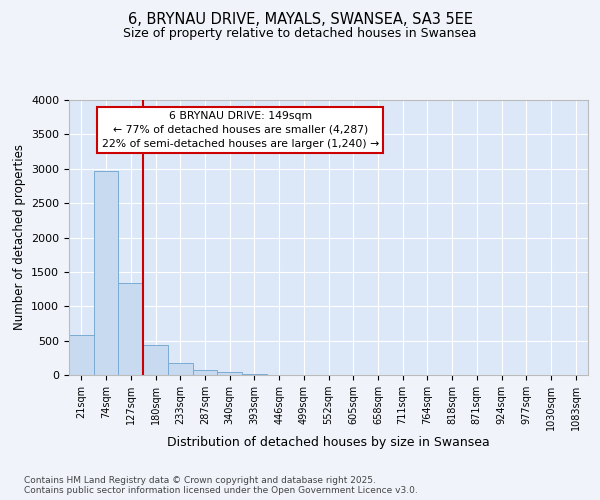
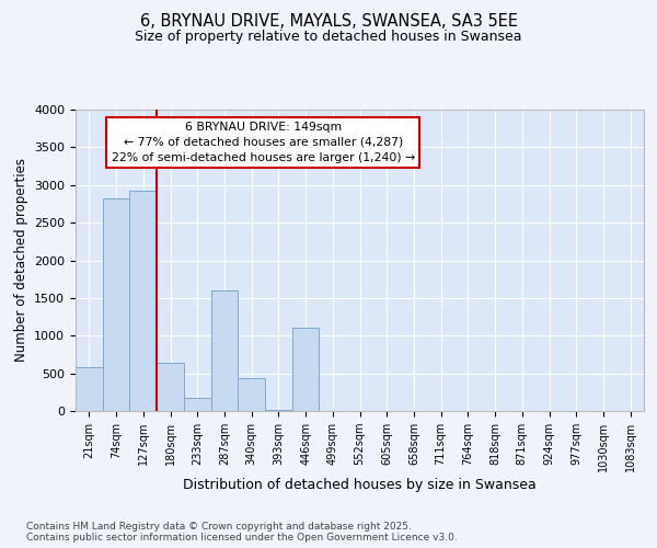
74sqm: 2970 -> 2820
127sqm: 1340 -> 2920
180sqm: 430 -> 640
287sqm: 80 -> 1600
340sqm: 40 -> 440
446sqm: 0 -> 1100
